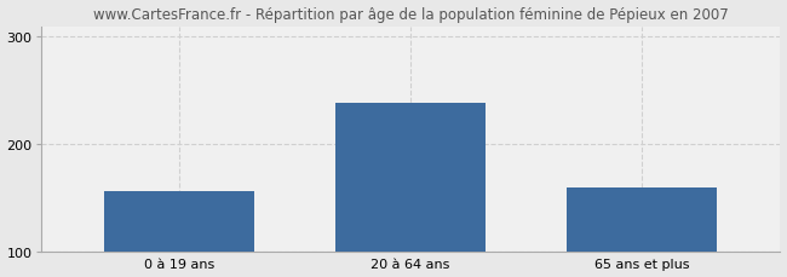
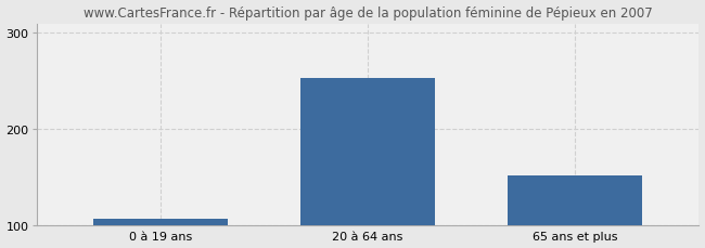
0 à 19 ans: 156 -> 107
20 à 64 ans: 238 -> 253
65 ans et plus: 160 -> 152
